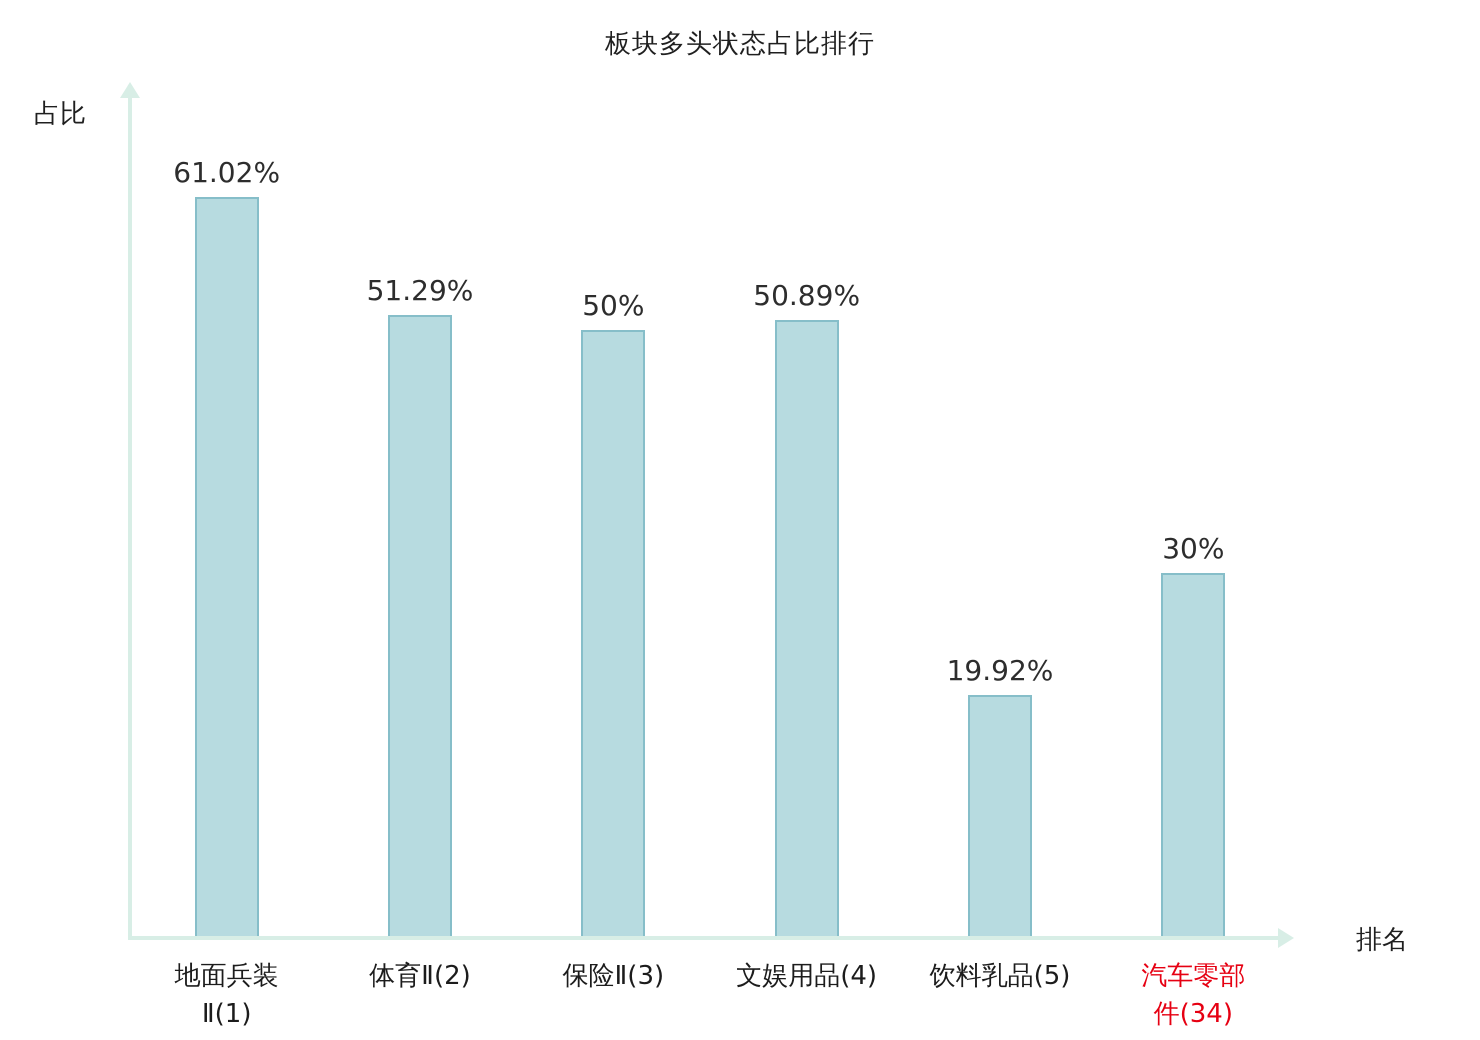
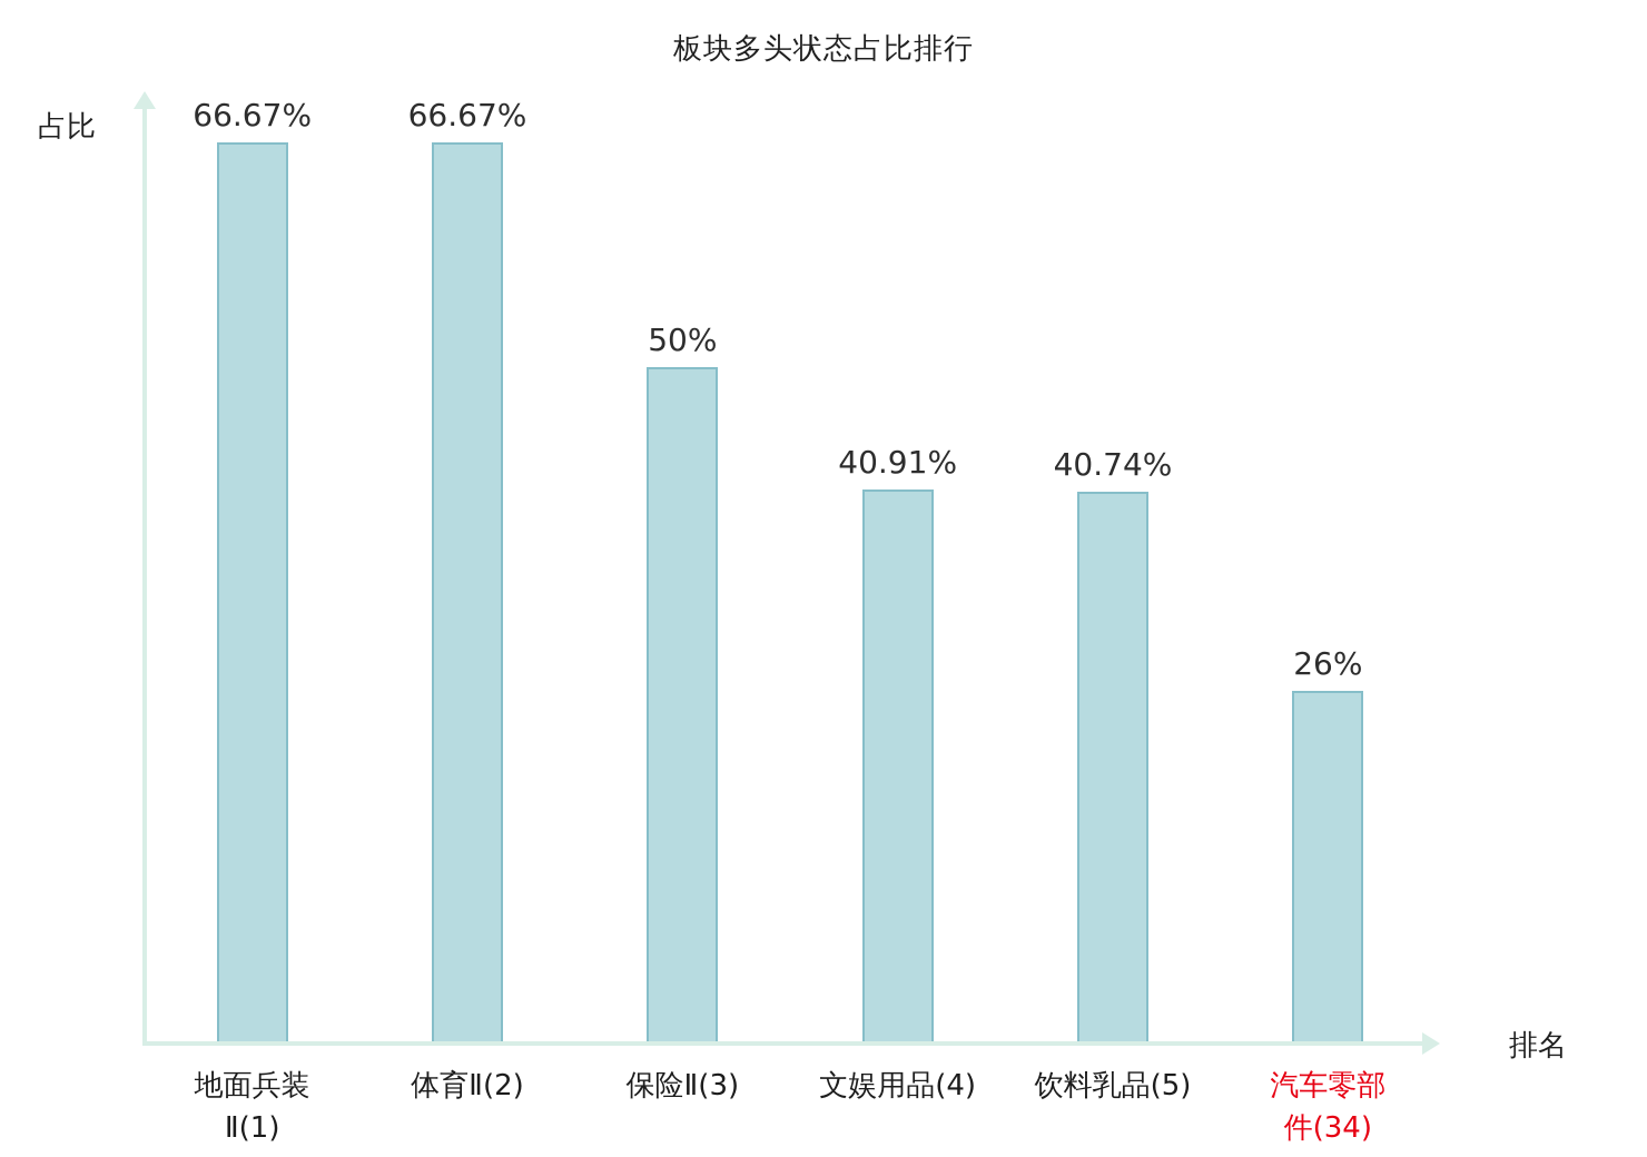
地面兵装 Ⅱ(1): 61.02% -> 66.67%
体育Ⅱ(2): 51.29% -> 66.67%
文娱用品(4): 50.89% -> 40.91%
饮料乳品(5): 19.92% -> 40.74%
汽车零部 件(34): 30% -> 26%
